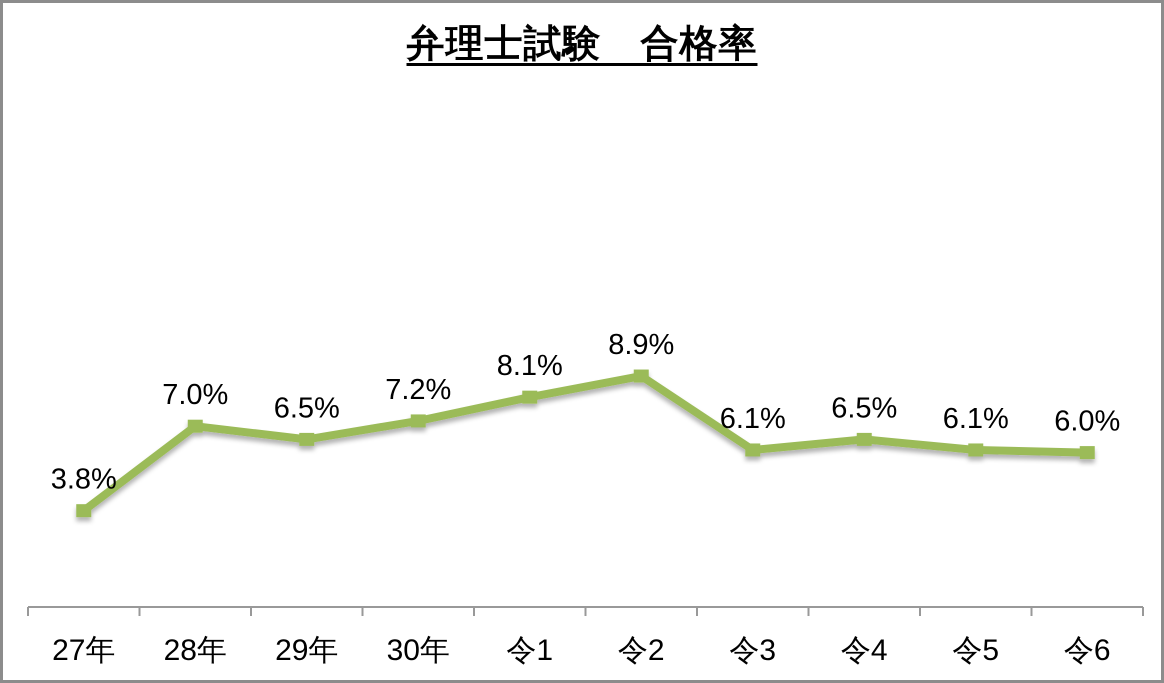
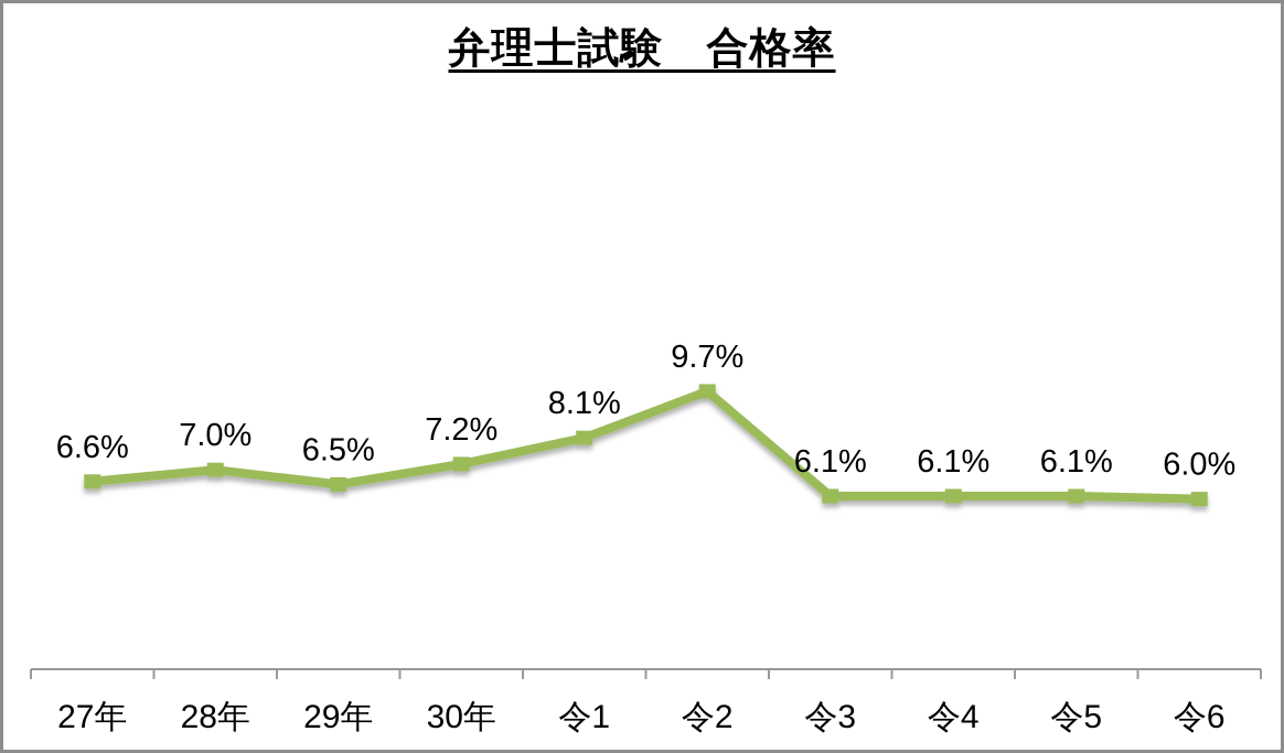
27年: 3.8% -> 6.6%
令2: 8.9% -> 9.7%
令4: 6.5% -> 6.1%
